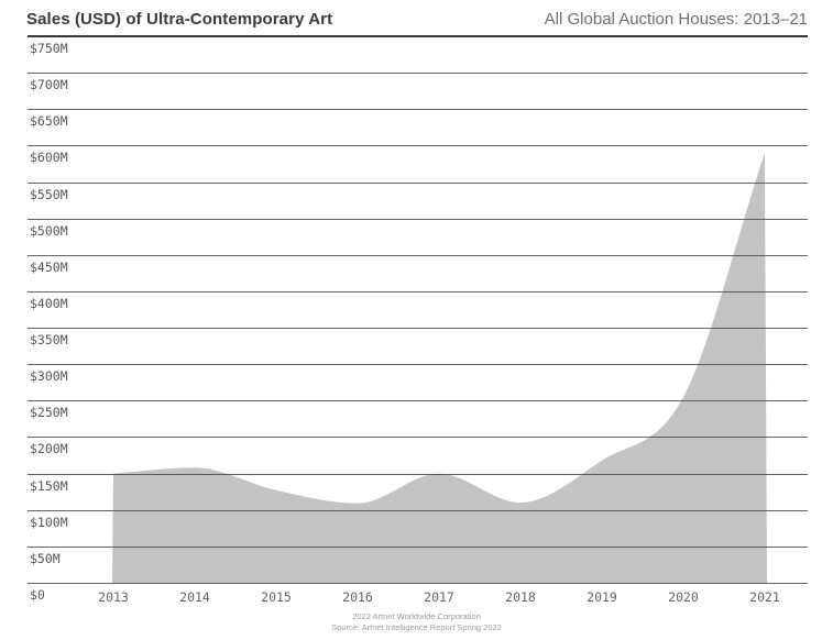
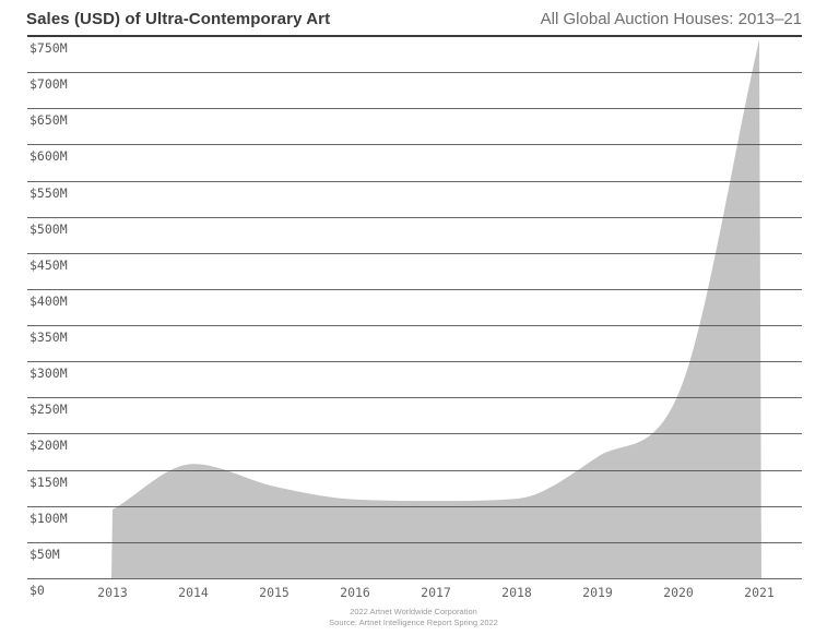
2013: $150M -> $100M
2017: $150M -> $110M
2021: $590M -> $740M
